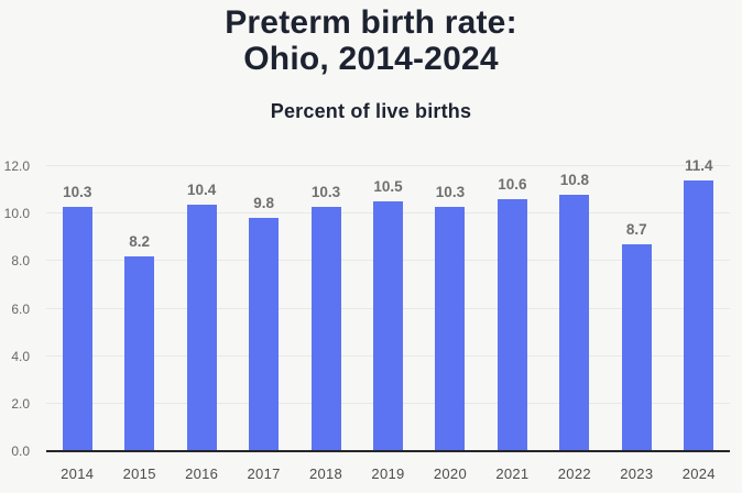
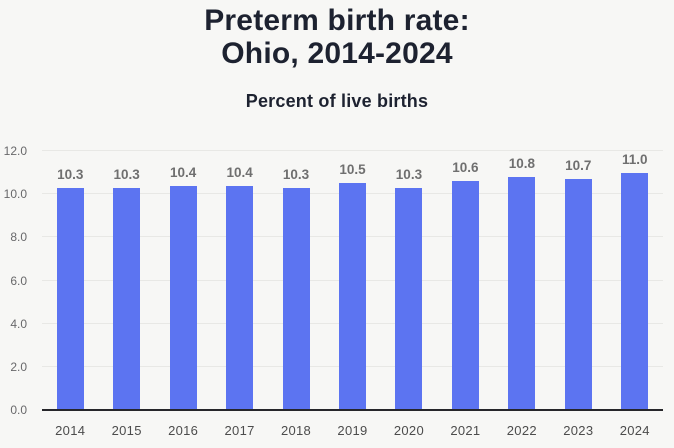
2015: 8.2 -> 10.3
2017: 9.8 -> 10.4
2023: 8.7 -> 10.7
2024: 11.4 -> 11.0
